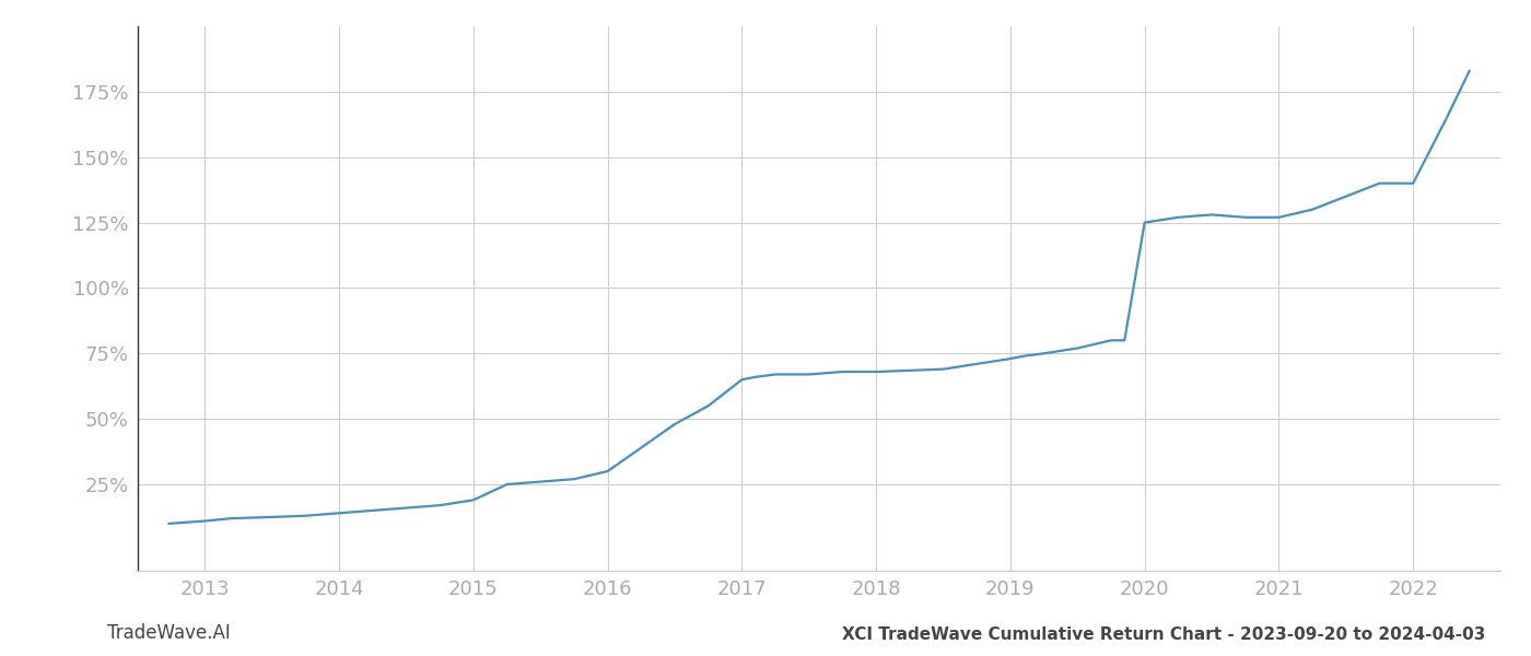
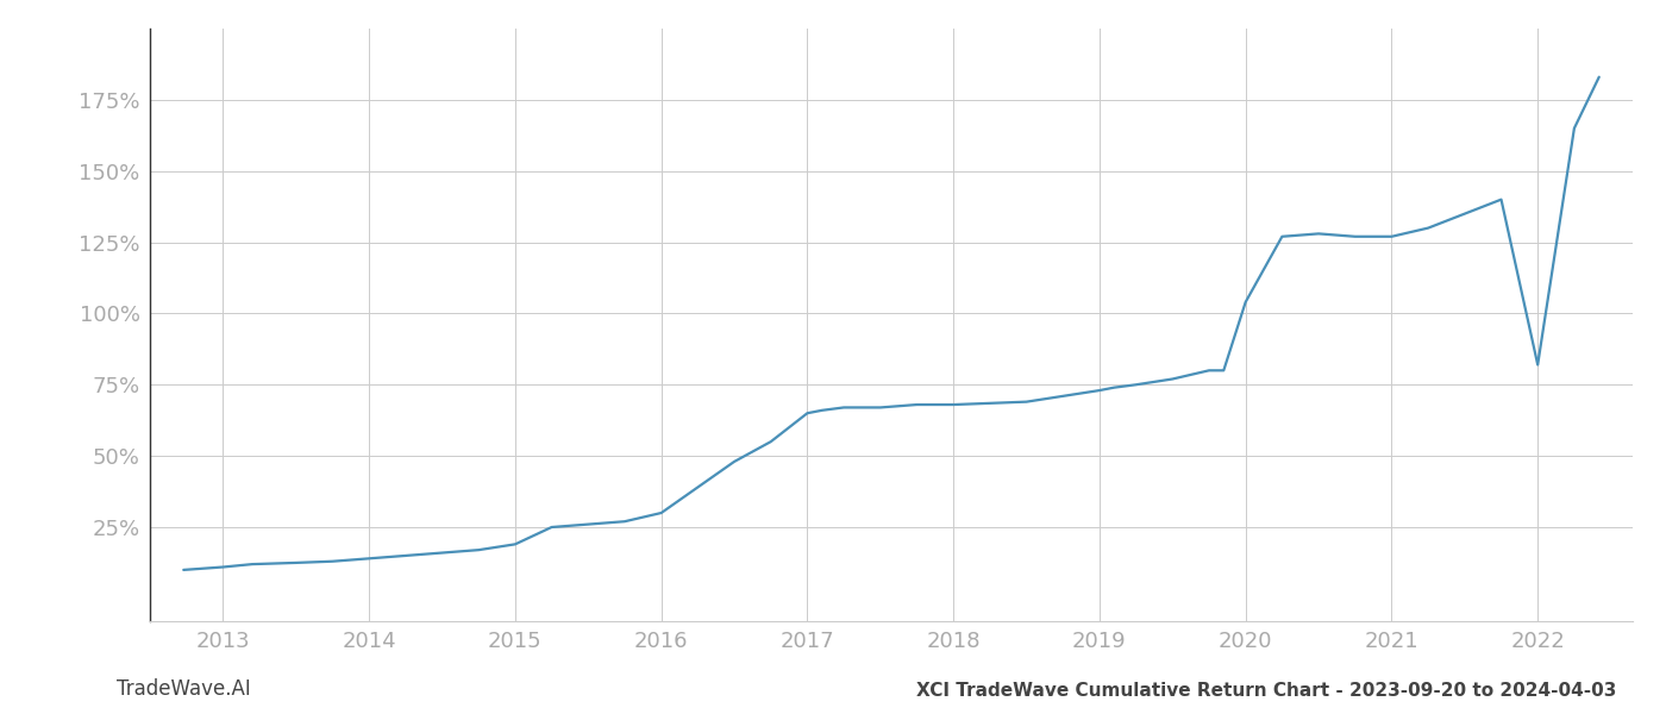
2020: 125.0% -> 104.0%
2022: 140.0% -> 82.0%
